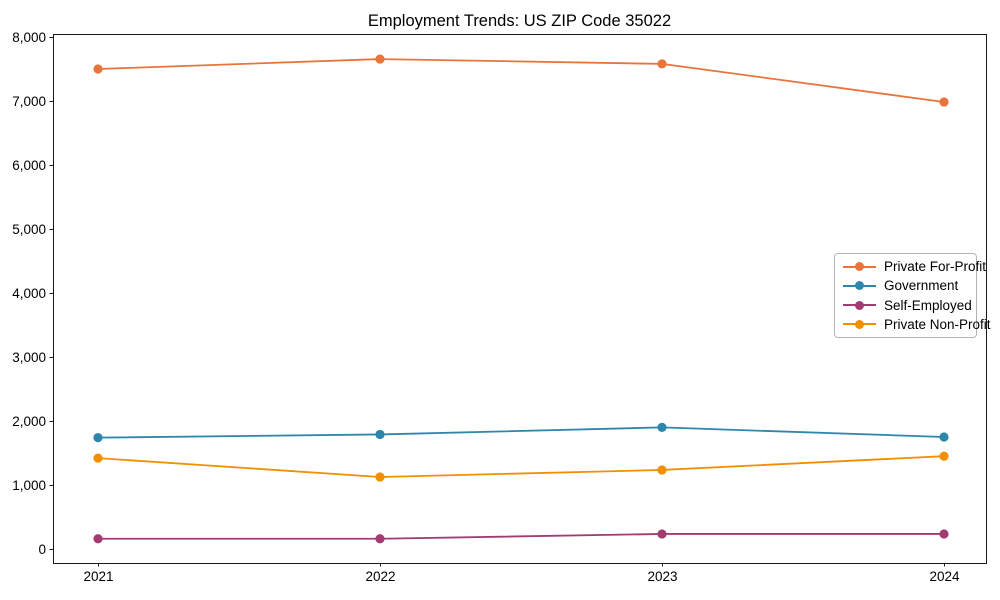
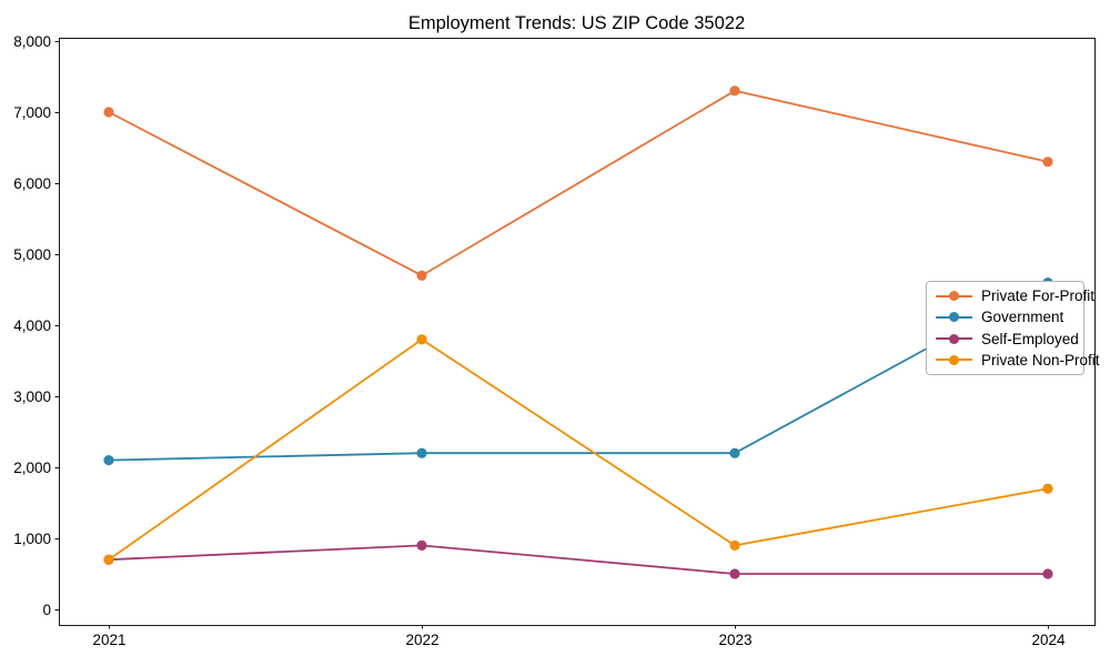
Private For-Profit/2021: 7500 -> 7000
Government/2021: 1700 -> 2100
Self-Employed/2021: 200 -> 700
Private Non-Profit/2021: 1400 -> 700
Private For-Profit/2022: 7700 -> 4700
Government/2022: 1800 -> 2200
Self-Employed/2022: 200 -> 900
Private Non-Profit/2022: 1100 -> 3800
Private For-Profit/2023: 7600 -> 7300
Government/2023: 1900 -> 2200
Self-Employed/2023: 200 -> 500
Private Non-Profit/2023: 1200 -> 900
Private For-Profit/2024: 7000 -> 6300
Government/2024: 1800 -> 4600
Self-Employed/2024: 200 -> 500
Private Non-Profit/2024: 1400 -> 1700
